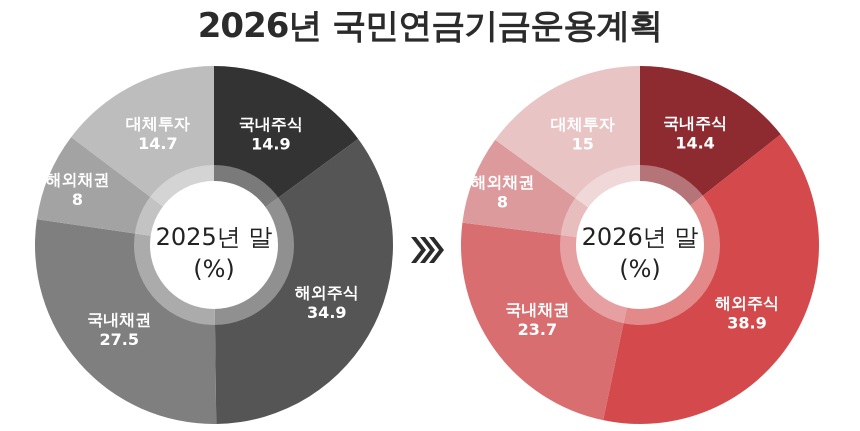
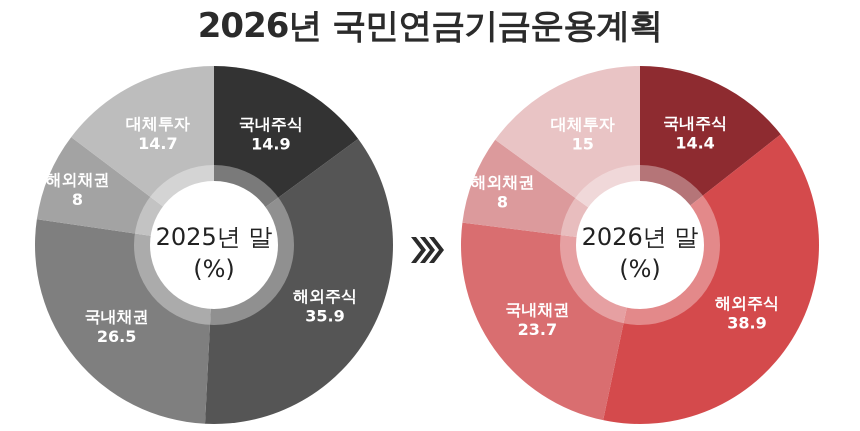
2025년 말 (%)/해외주식: 34.9 -> 35.9
2025년 말 (%)/국내채권: 27.5 -> 26.5
